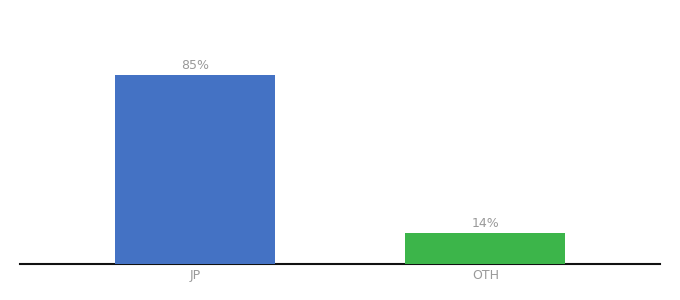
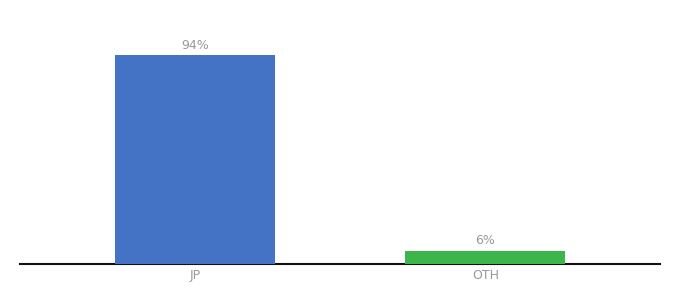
JP: 85% -> 94%
OTH: 14% -> 6%
